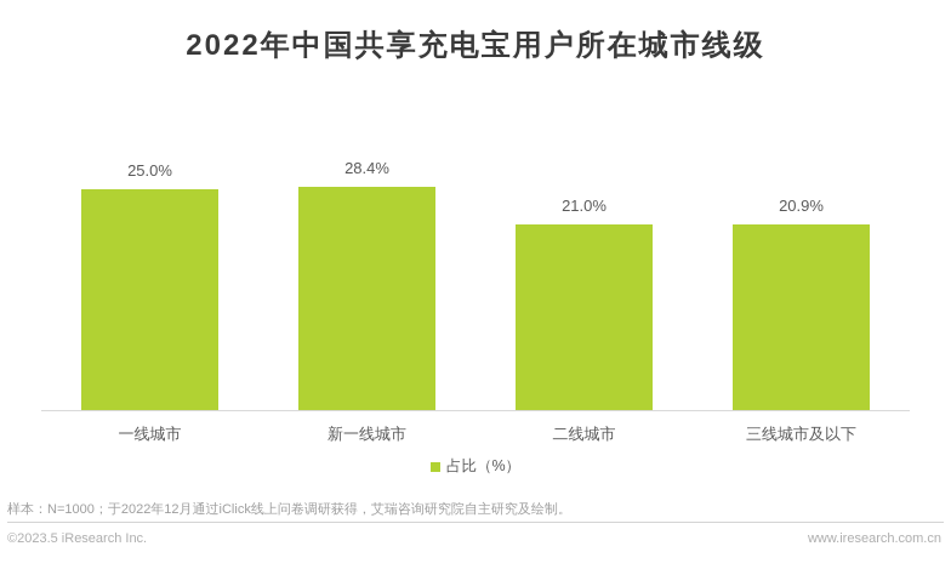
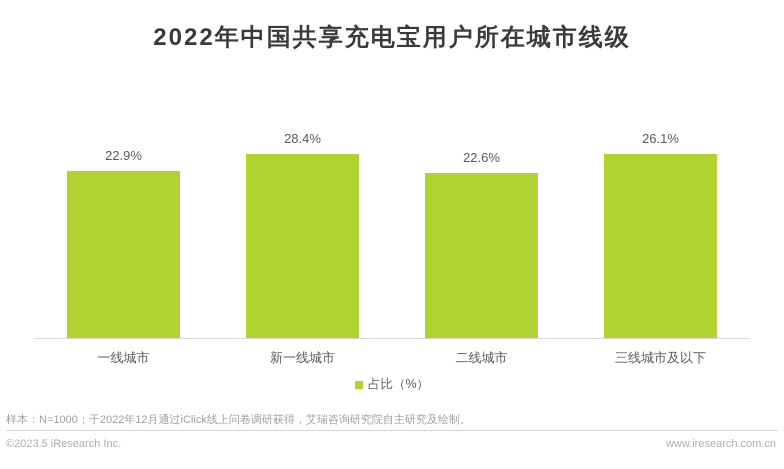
一线城市: 25.0% -> 22.9%
二线城市: 21.0% -> 22.6%
三线城市及以下: 20.9% -> 26.1%
